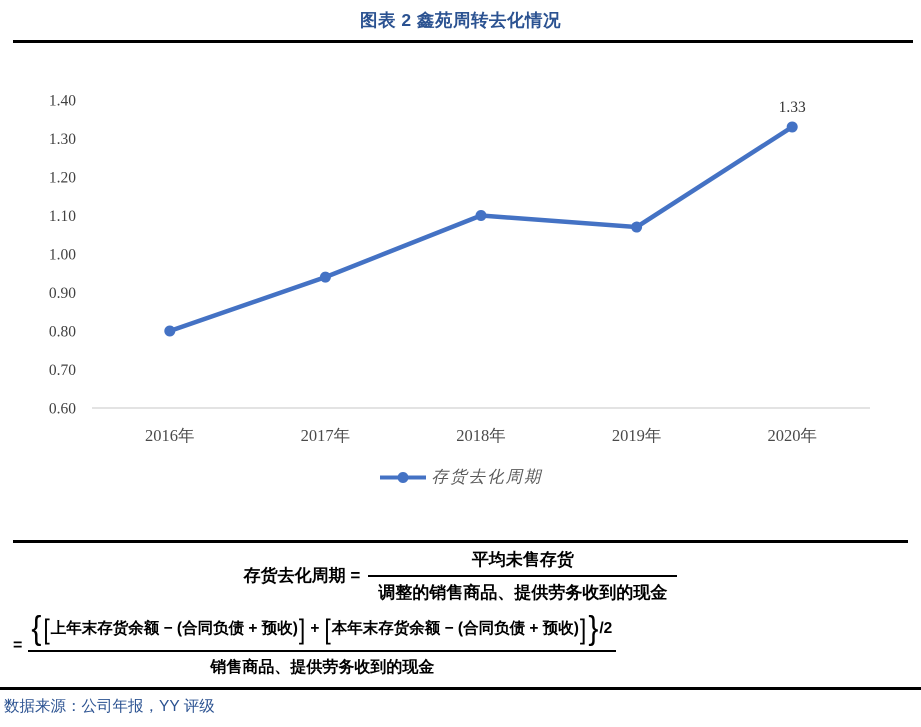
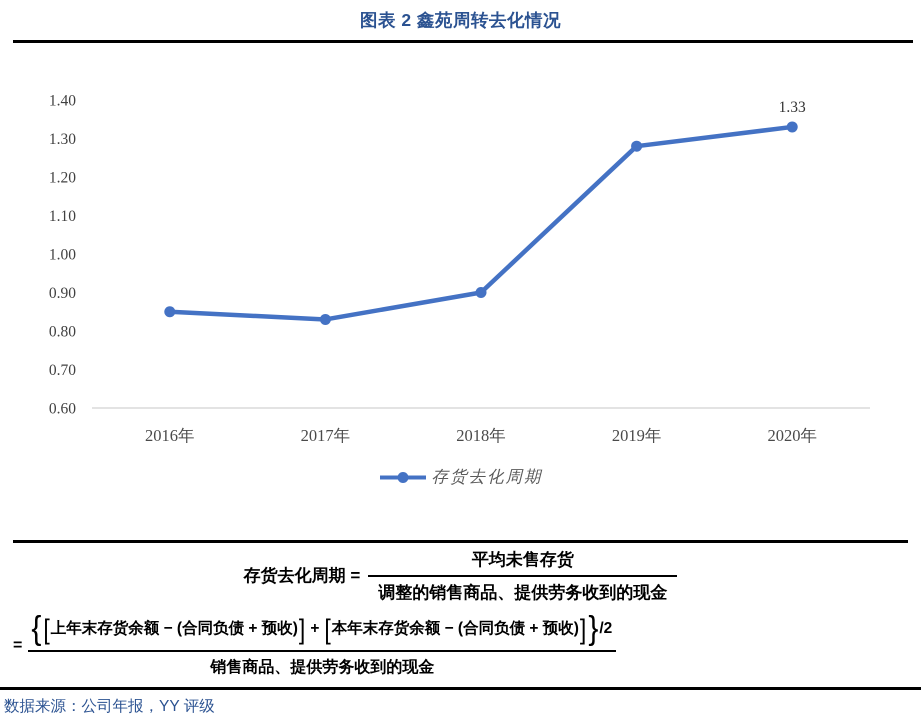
2016年: 0.80 -> 0.85
2017年: 0.94 -> 0.83
2018年: 1.10 -> 0.90
2019年: 1.07 -> 1.28
